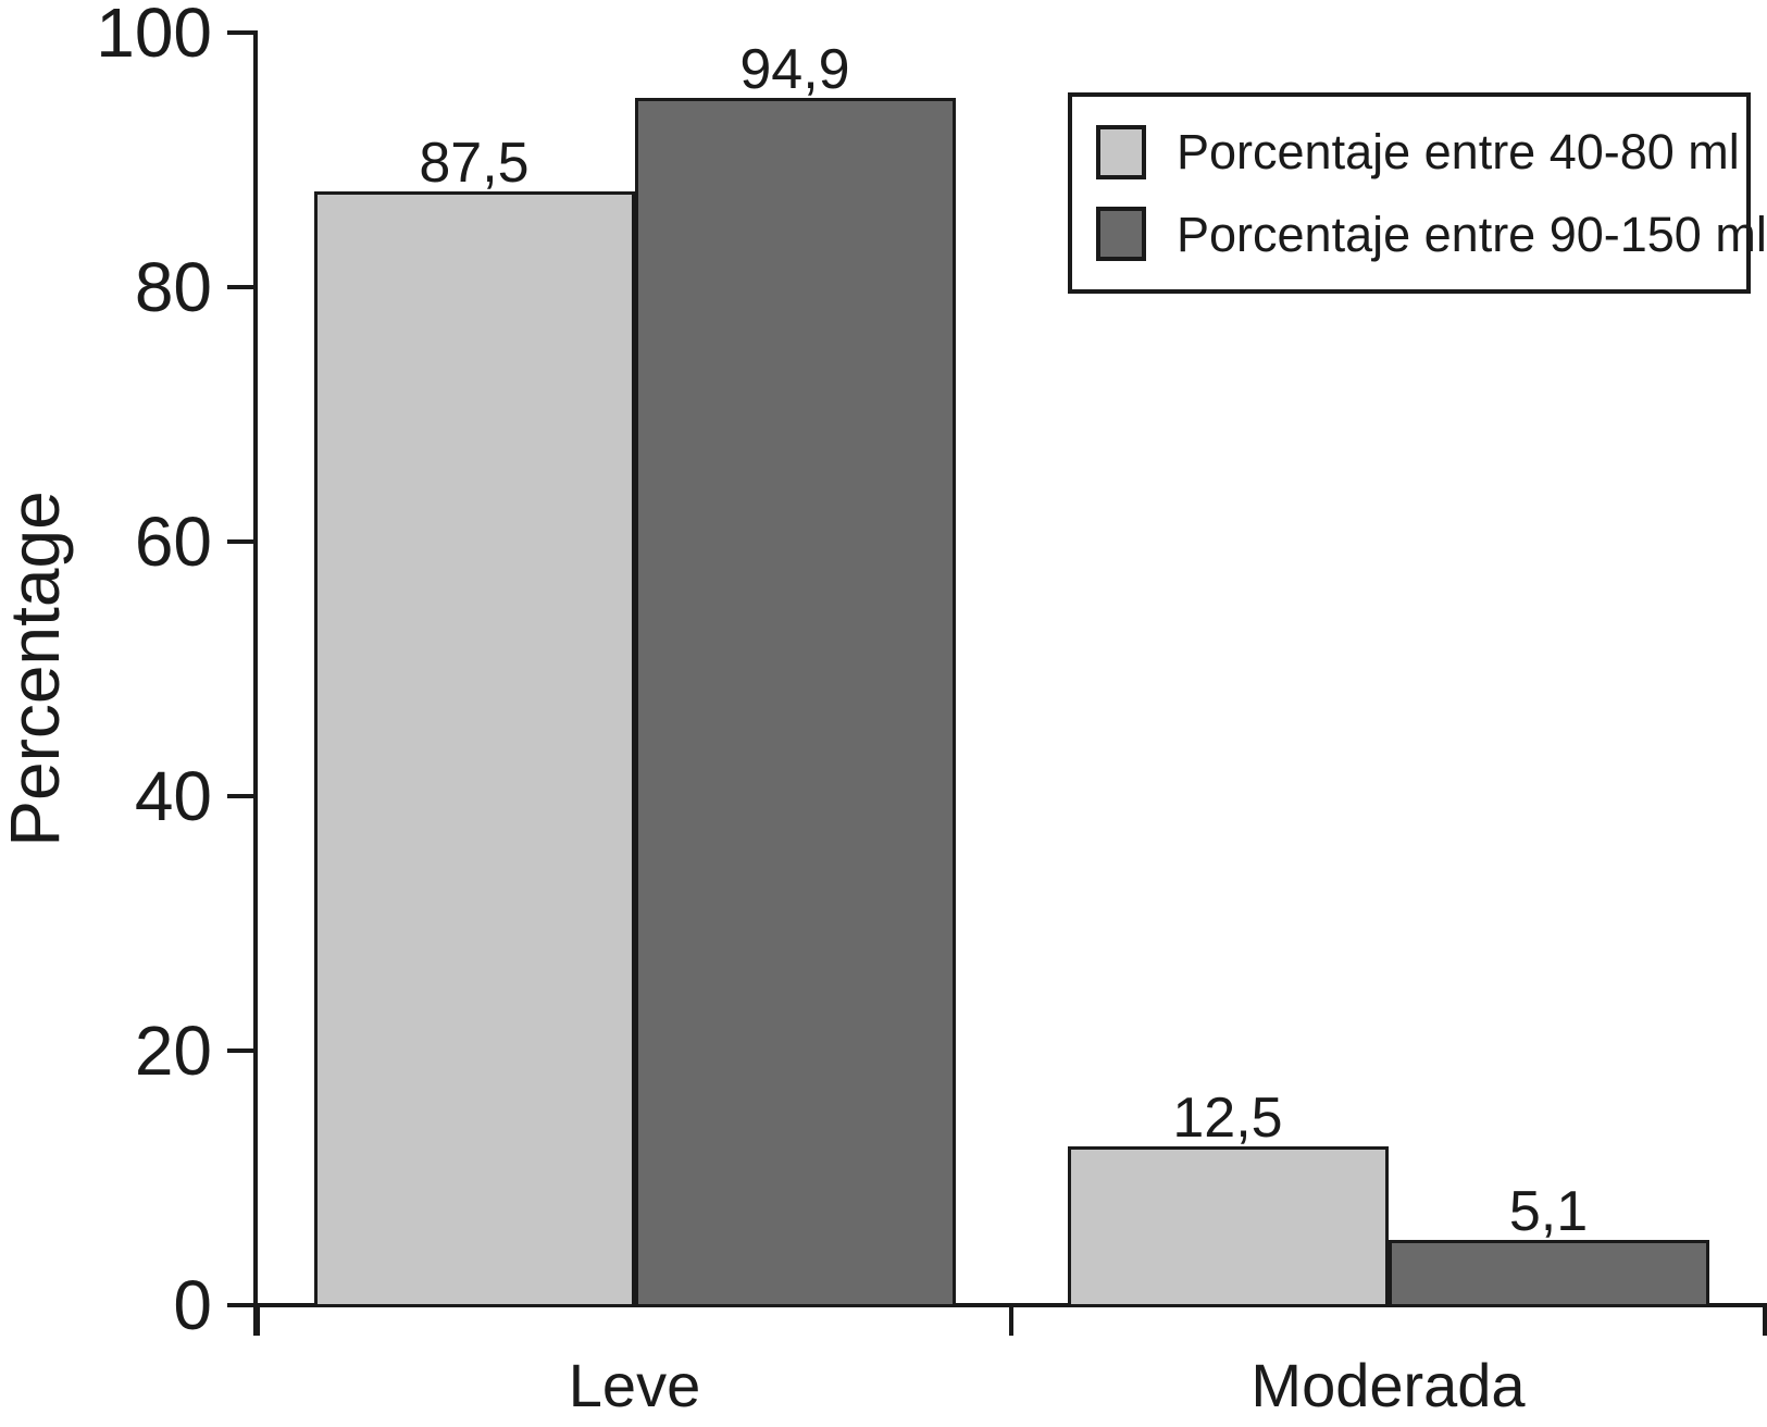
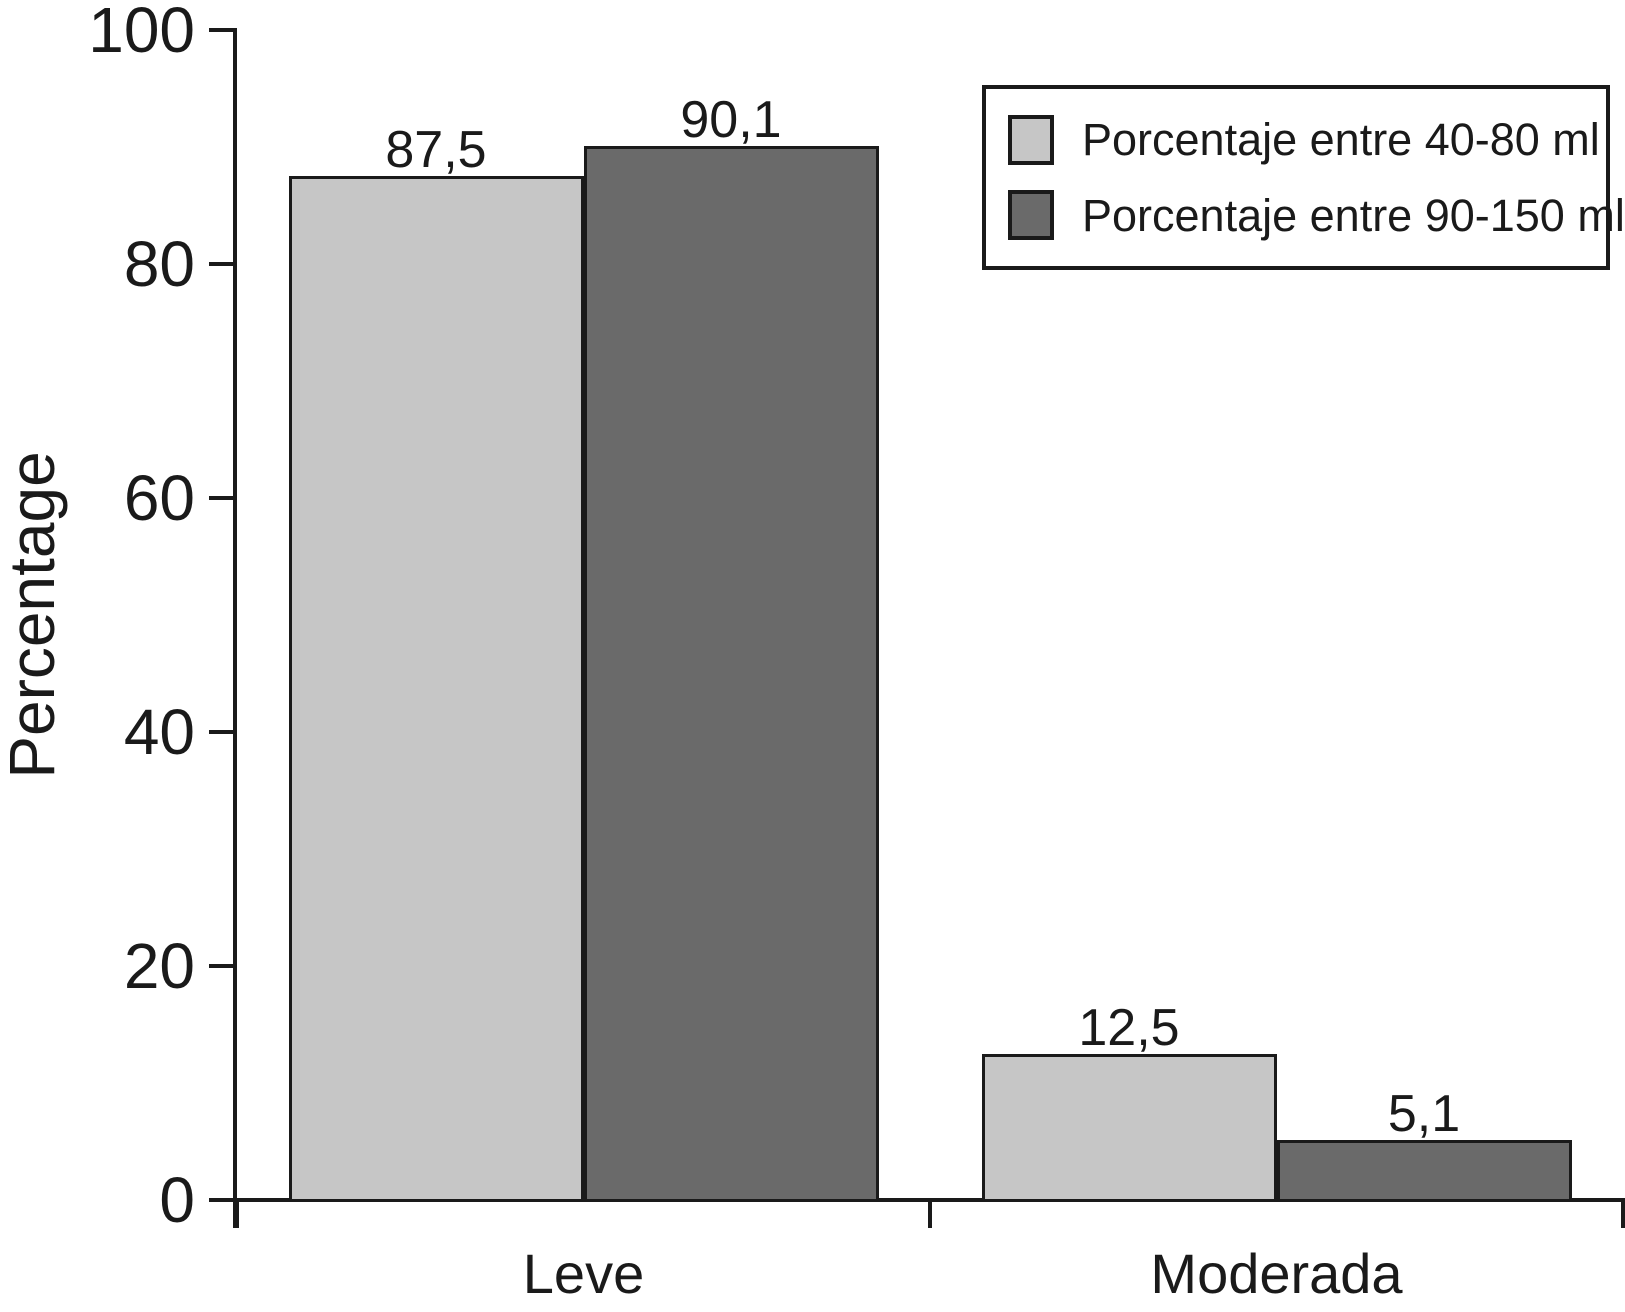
Porcentaje entre 90-150 ml/Leve: 94,9 -> 90,1
